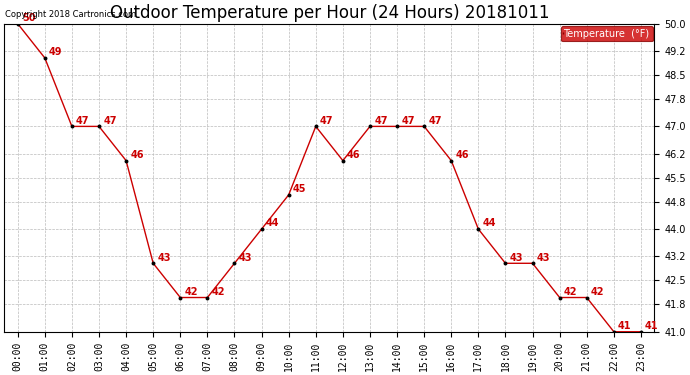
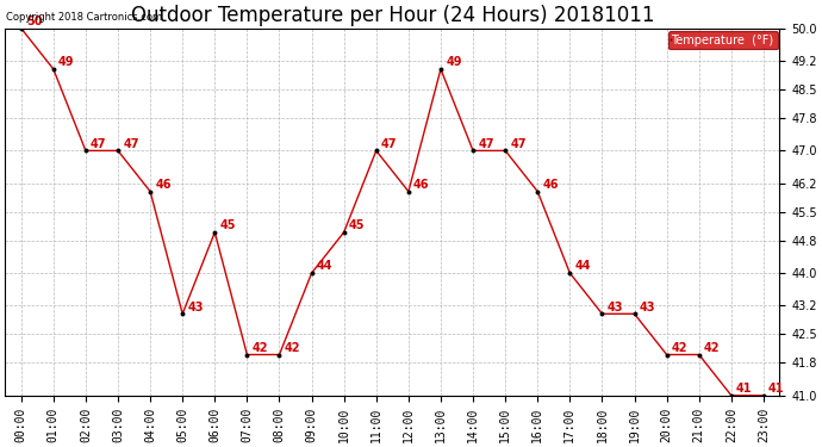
06:00: 42 -> 45
08:00: 43 -> 42
13:00: 47 -> 49
